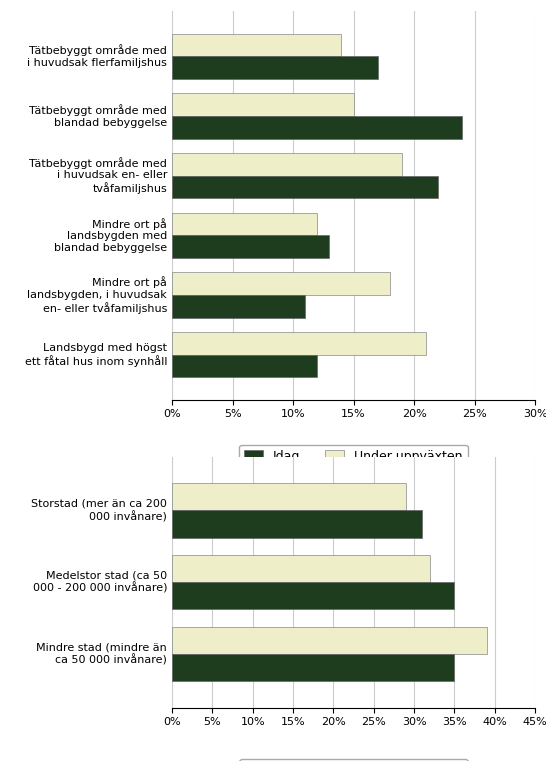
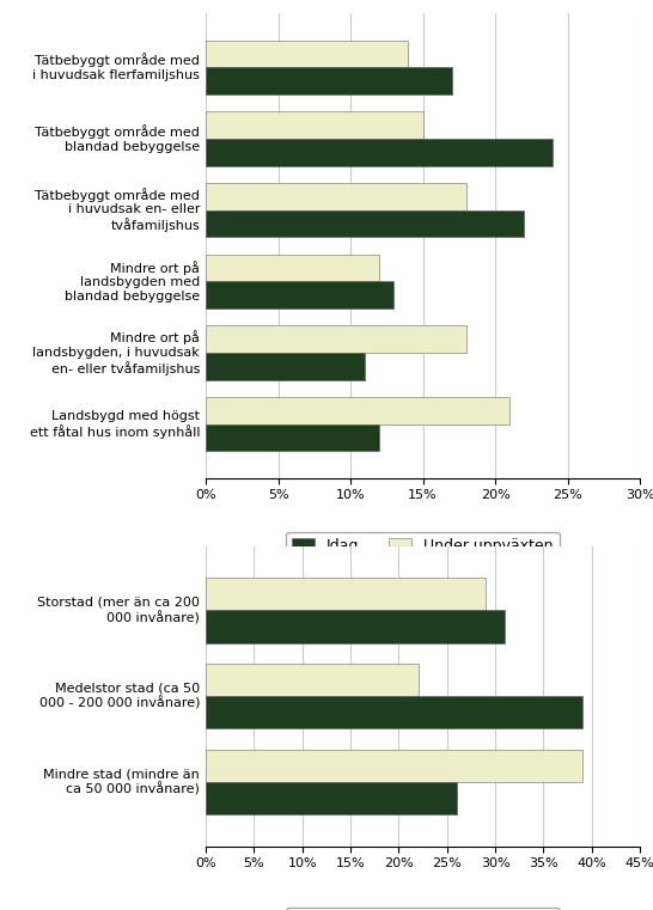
Under uppväxten/Tätbebyggt område med i huvudsak en- eller tvåfamiljshus: 19% -> 18%
Under uppväxten/Medelstor stad (ca 50 000 - 200 000 invånare): 32% -> 22%
Idag/Medelstor stad (ca 50 000 - 200 000 invånare): 35% -> 39%
Idag/Mindre stad (mindre än ca 50 000 invånare): 35% -> 26%
